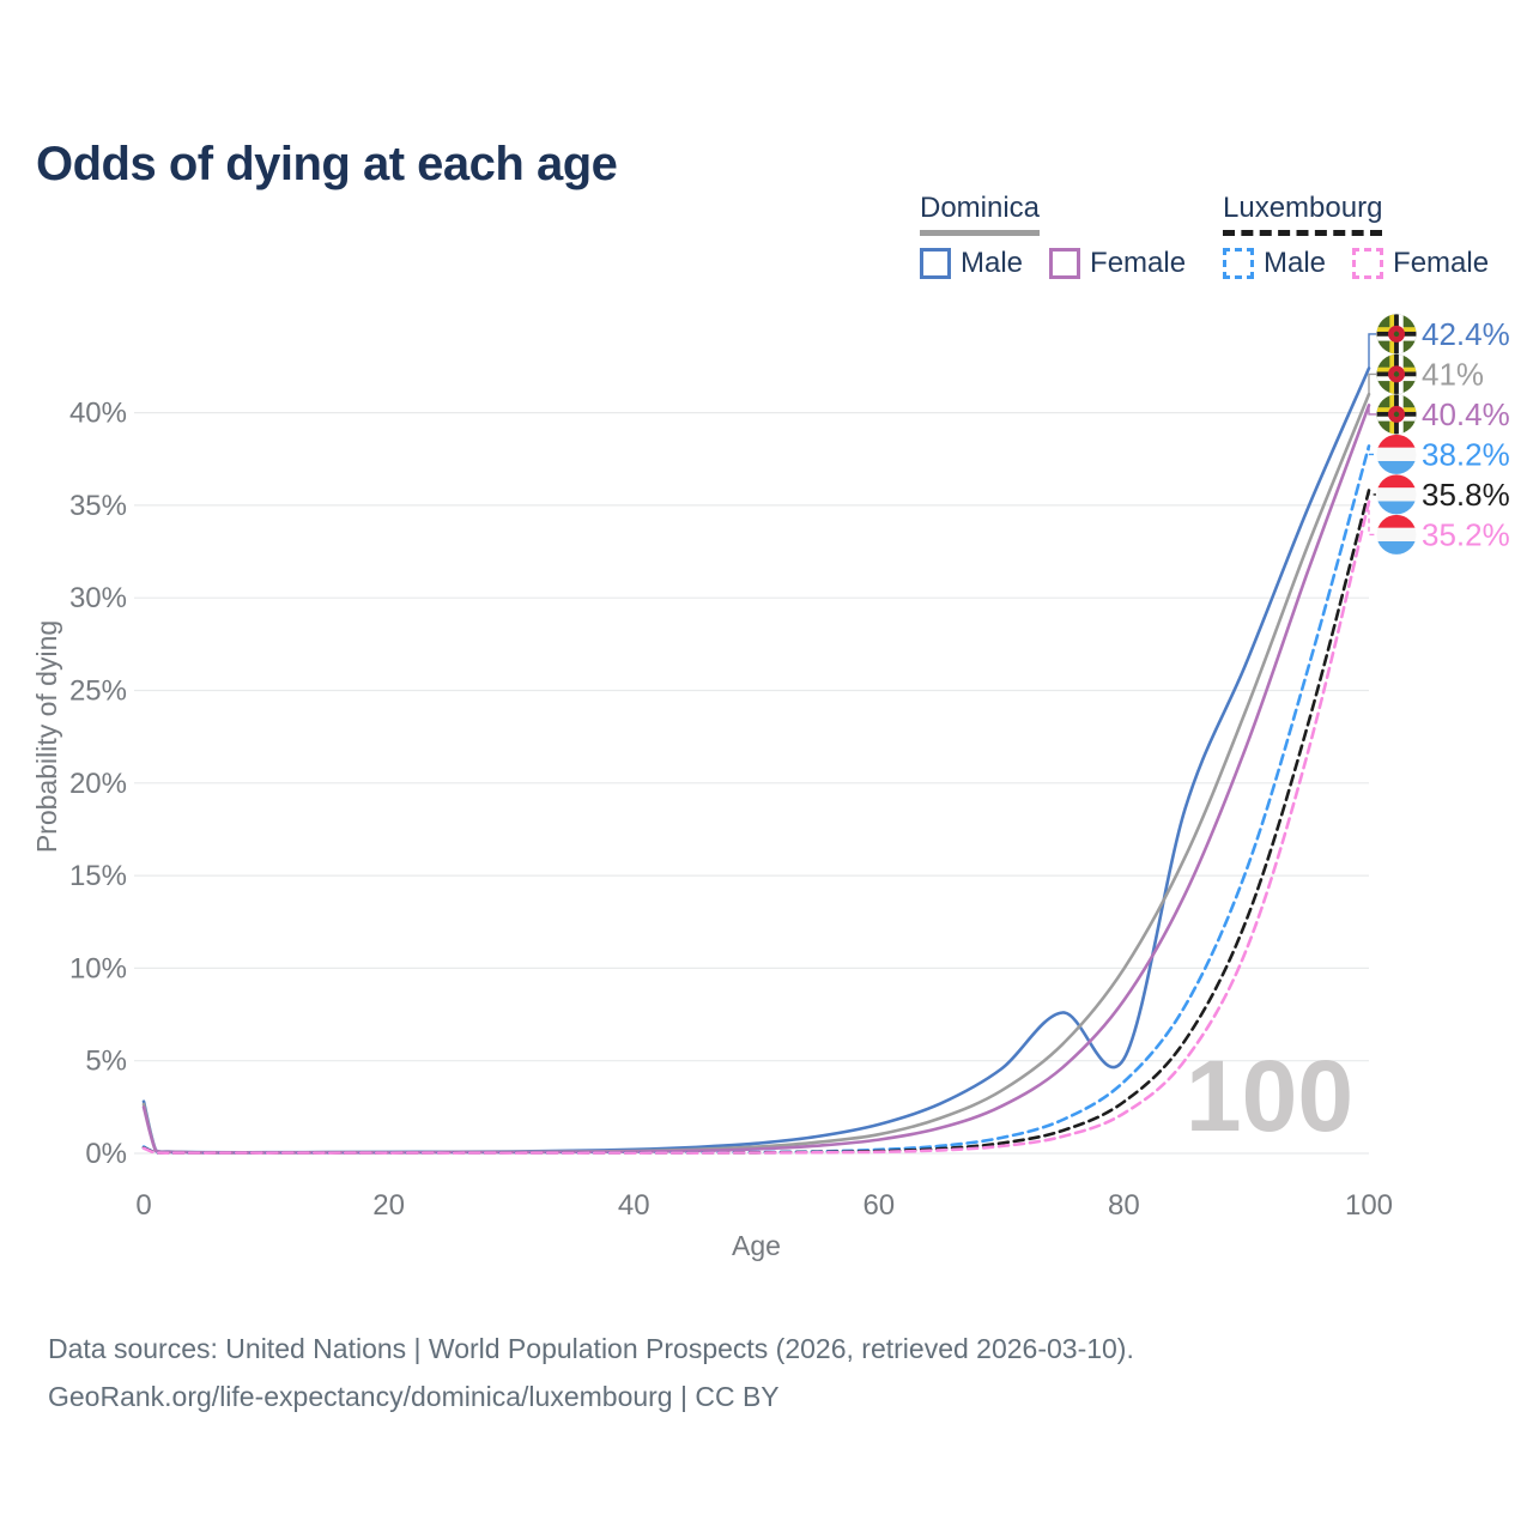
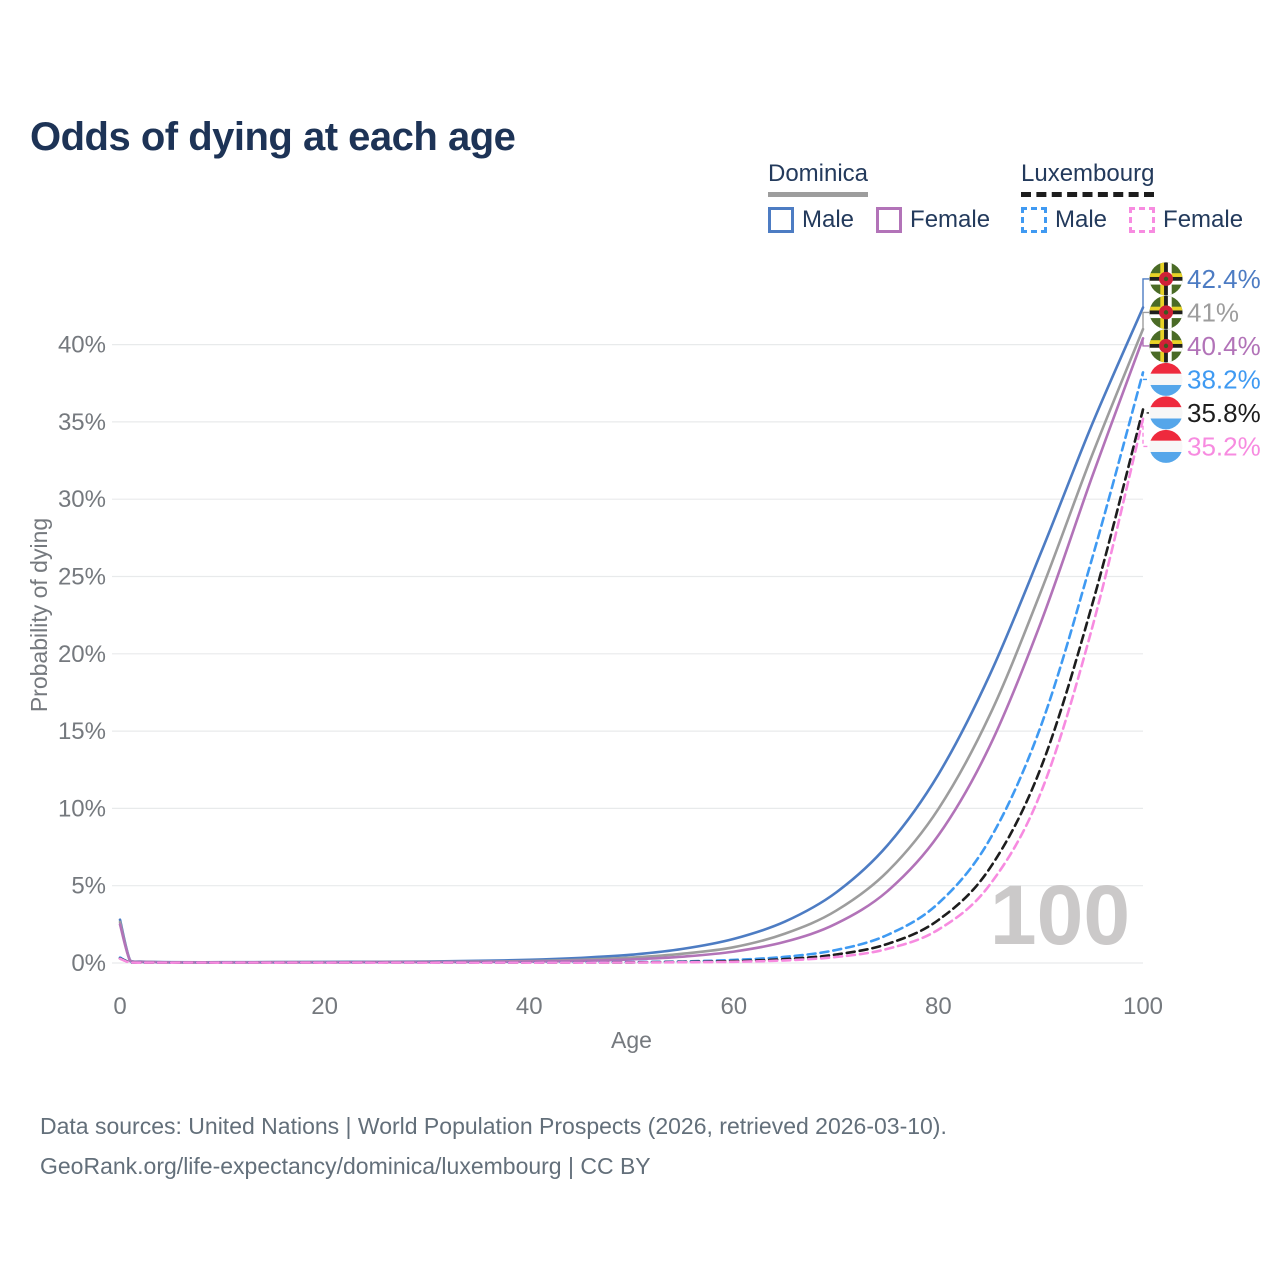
Dominica Male/80: 5.1% -> 12.2%
